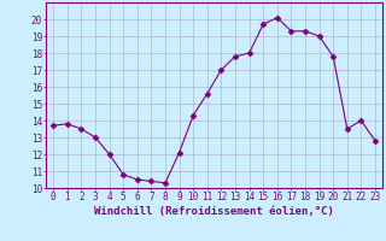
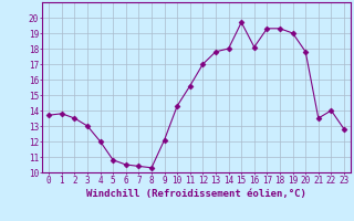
16: 20.1 -> 18.1
